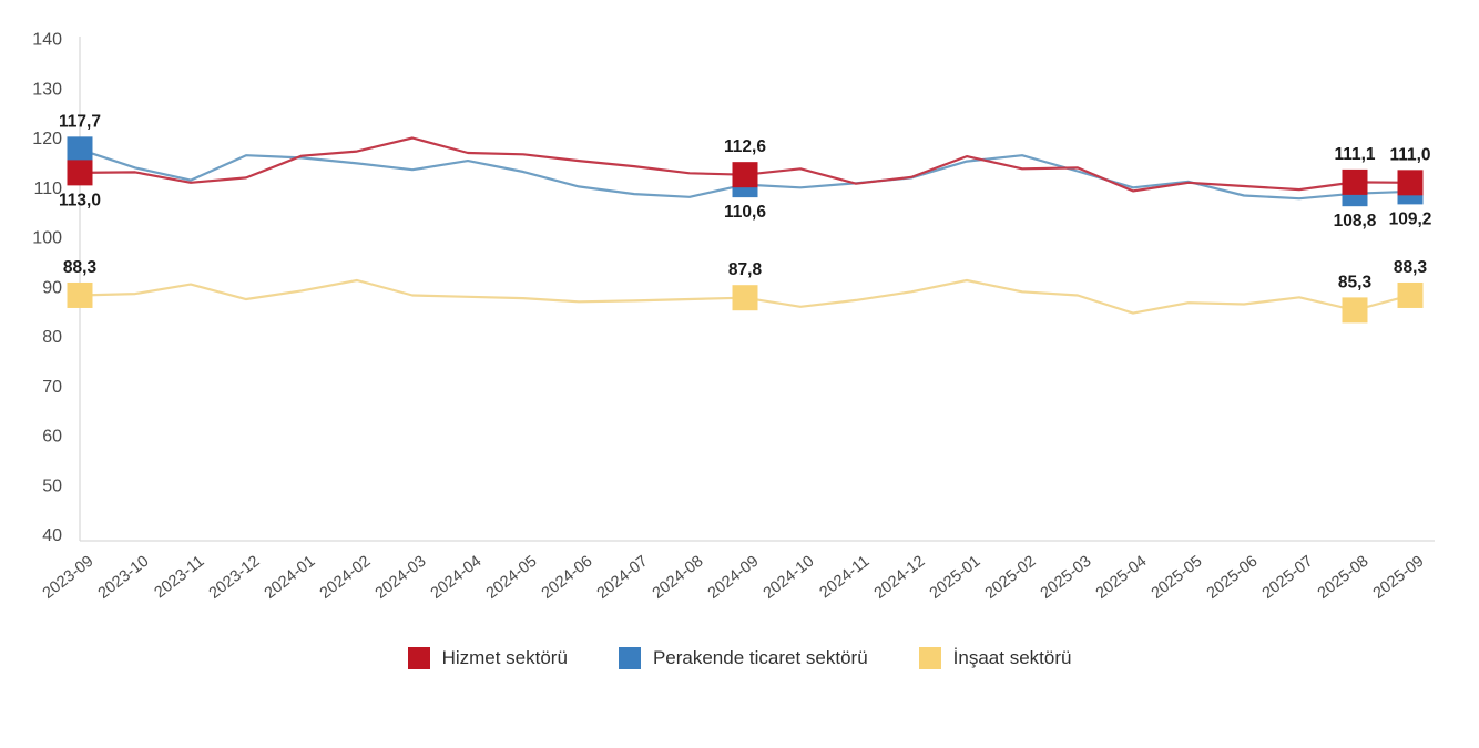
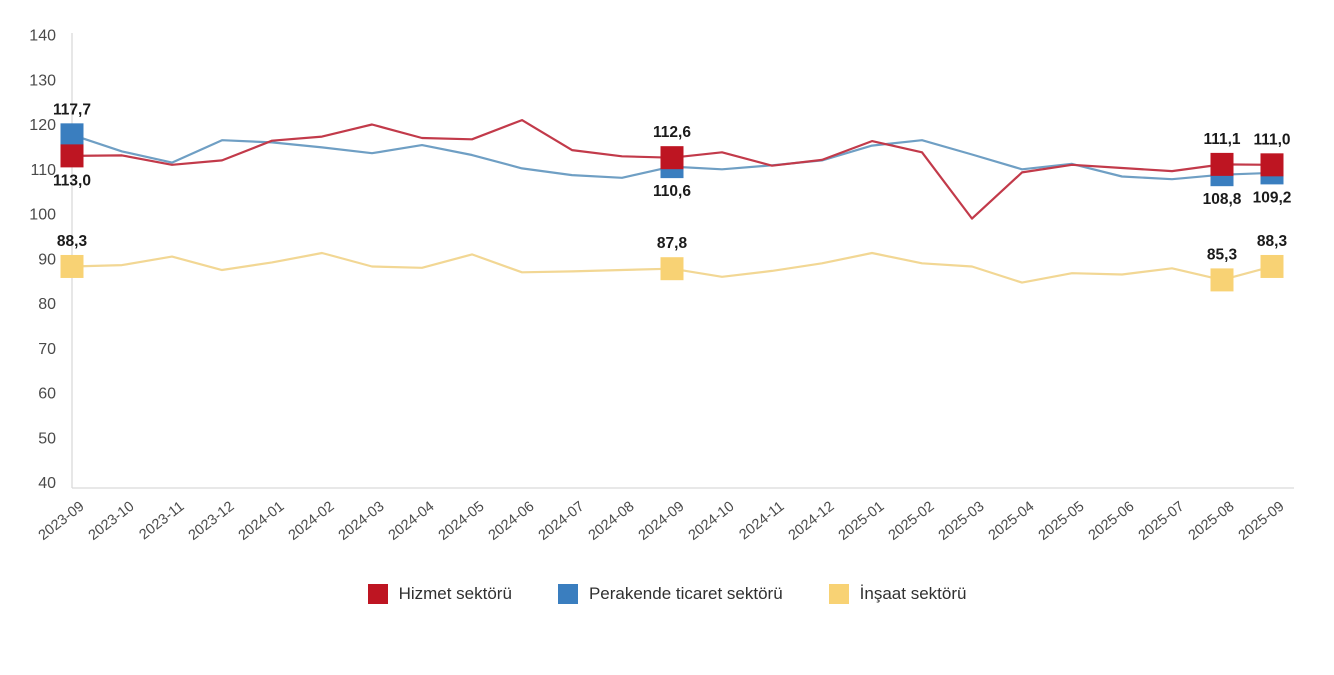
İnşaat sektörü/2024-05: 88 -> 91
Hizmet sektörü/2024-06: 115 -> 121
Hizmet sektörü/2025-03: 114 -> 99
